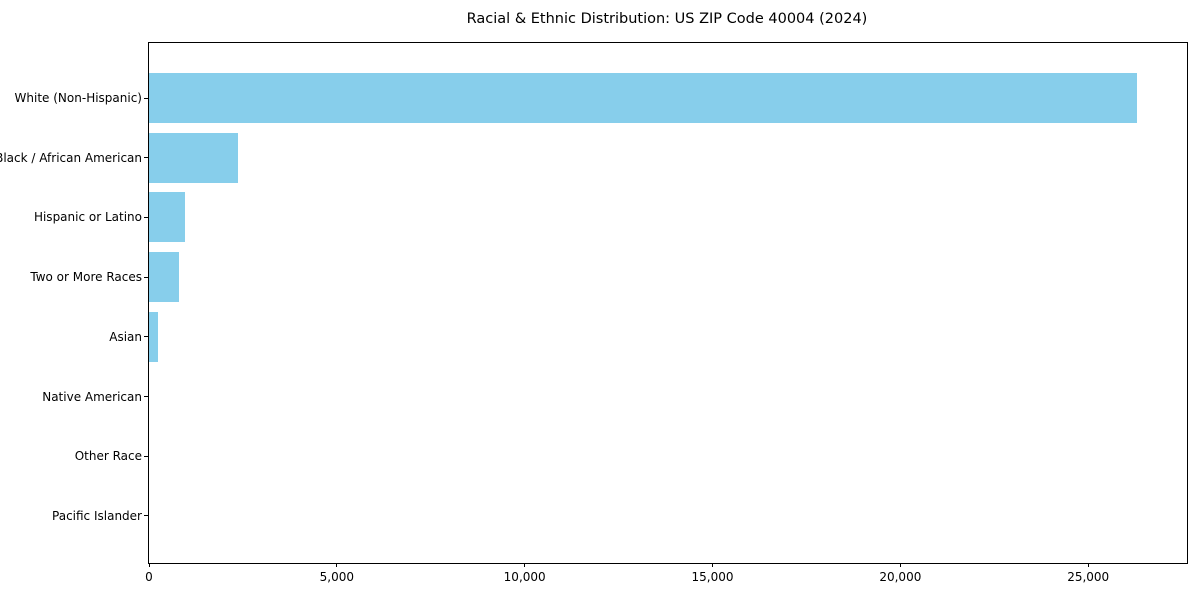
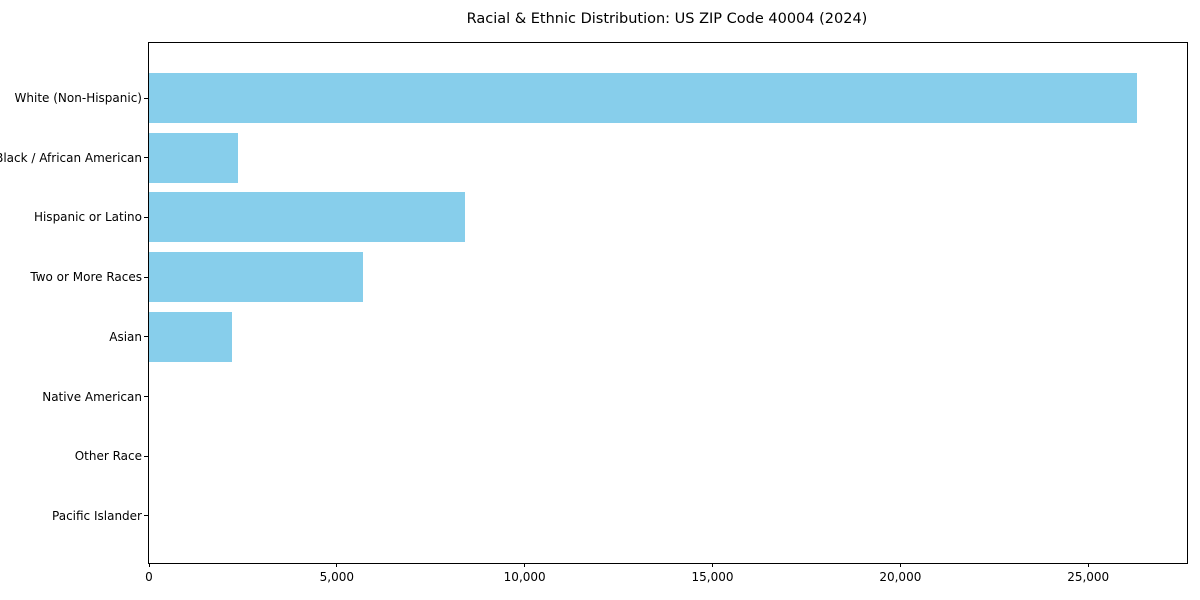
Hispanic or Latino: 1000 -> 8400
Two or More Races: 800 -> 5700
Asian: 200 -> 2200
